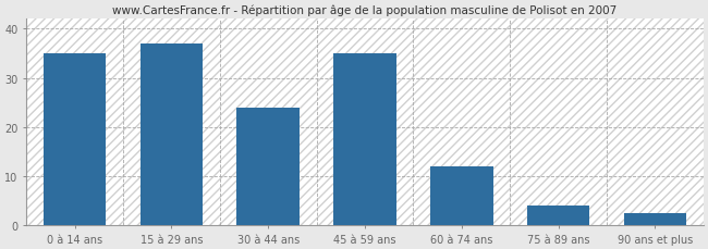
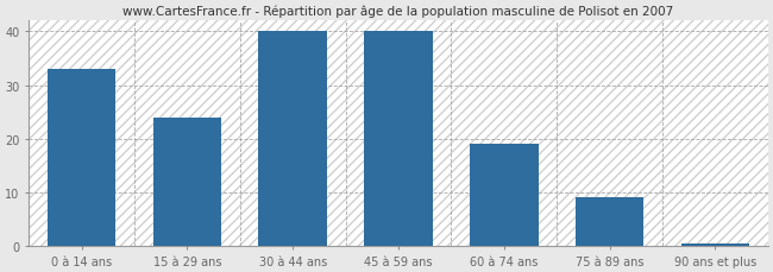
0 à 14 ans: 35.0 -> 33.0
15 à 29 ans: 37.0 -> 24.0
30 à 44 ans: 24.0 -> 40.0
45 à 59 ans: 35.0 -> 40.0
60 à 74 ans: 12.0 -> 19.0
75 à 89 ans: 4.0 -> 9.0
90 ans et plus: 2.5 -> 0.5
